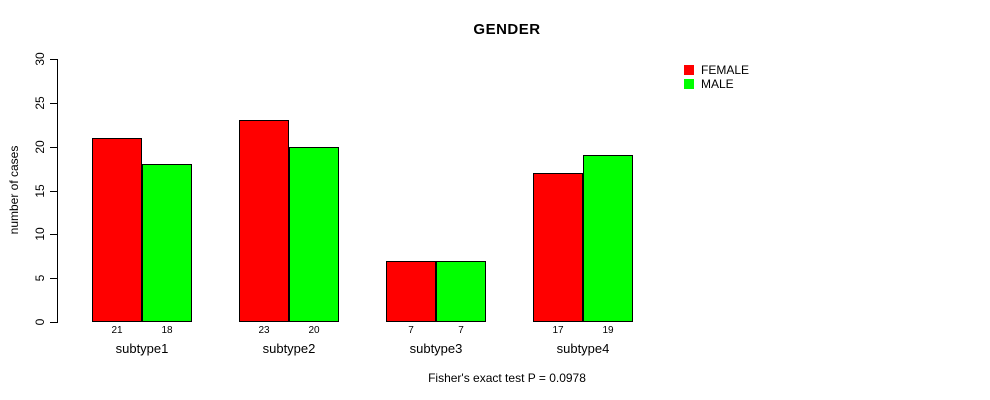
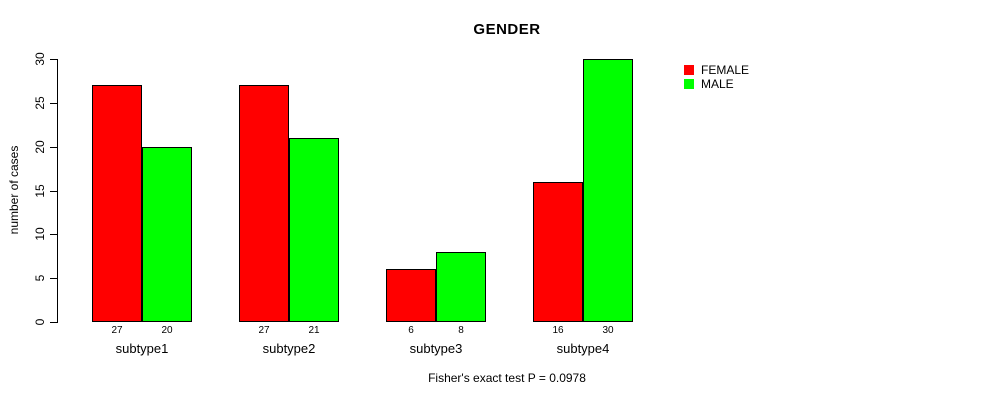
FEMALE/subtype1: 21 -> 27
MALE/subtype1: 18 -> 20
FEMALE/subtype2: 23 -> 27
MALE/subtype2: 20 -> 21
FEMALE/subtype3: 7 -> 6
MALE/subtype3: 7 -> 8
FEMALE/subtype4: 17 -> 16
MALE/subtype4: 19 -> 30
